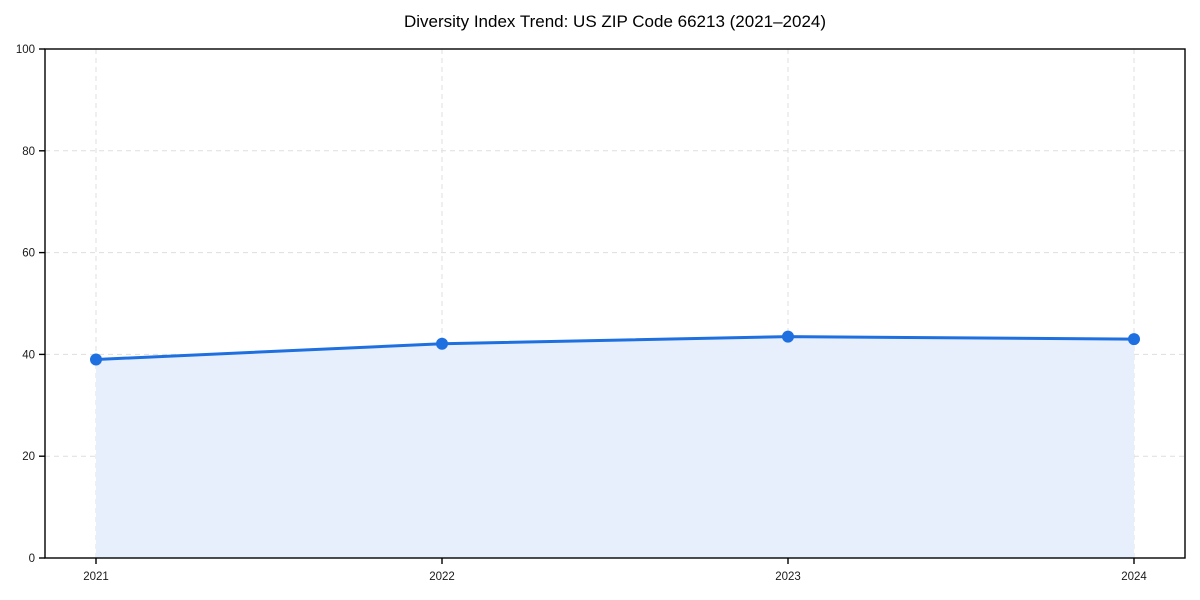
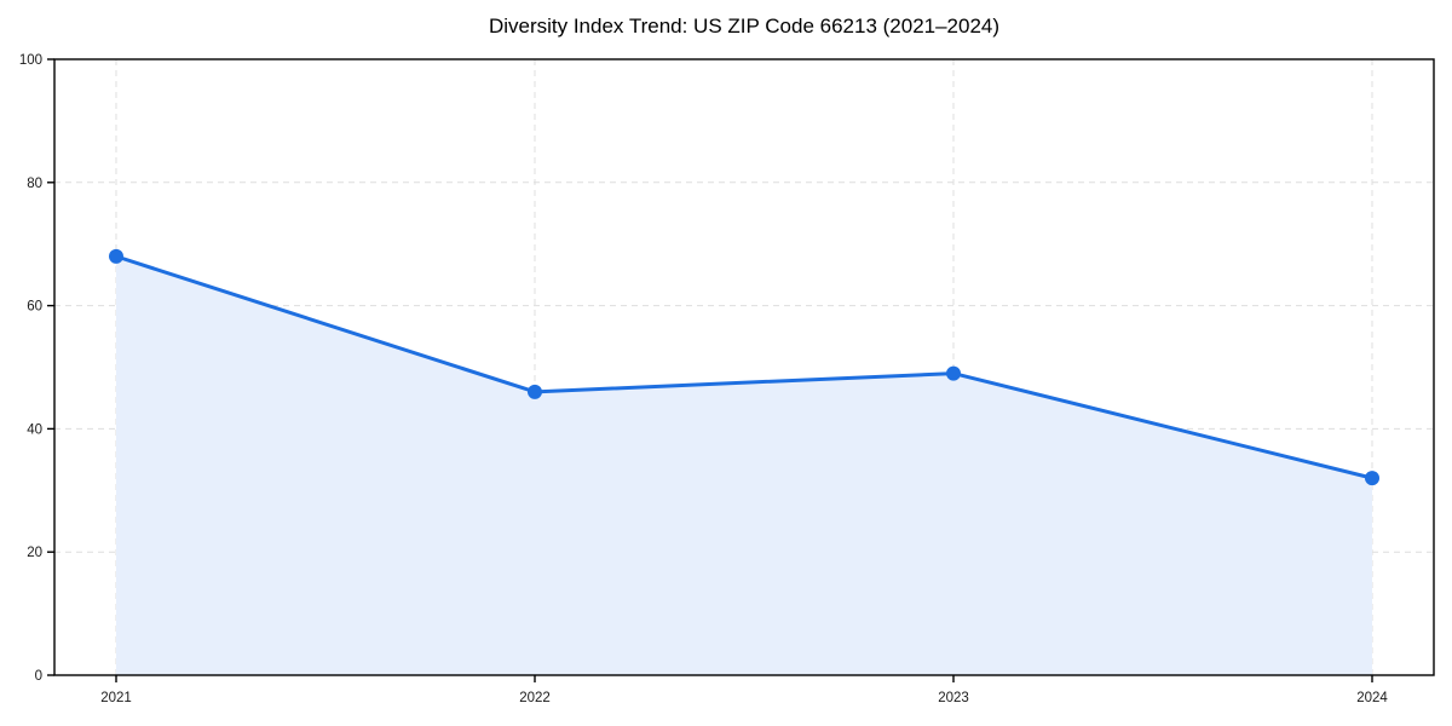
2021: 39 -> 68
2022: 42 -> 46
2023: 44 -> 49
2024: 43 -> 32
